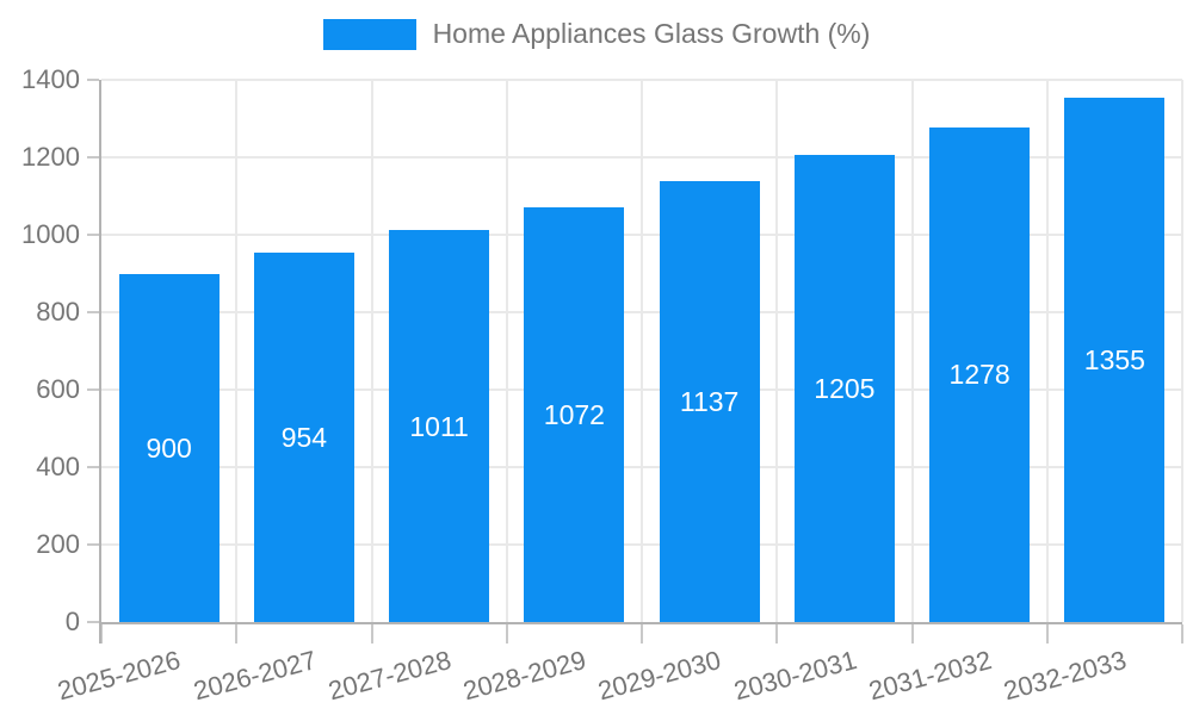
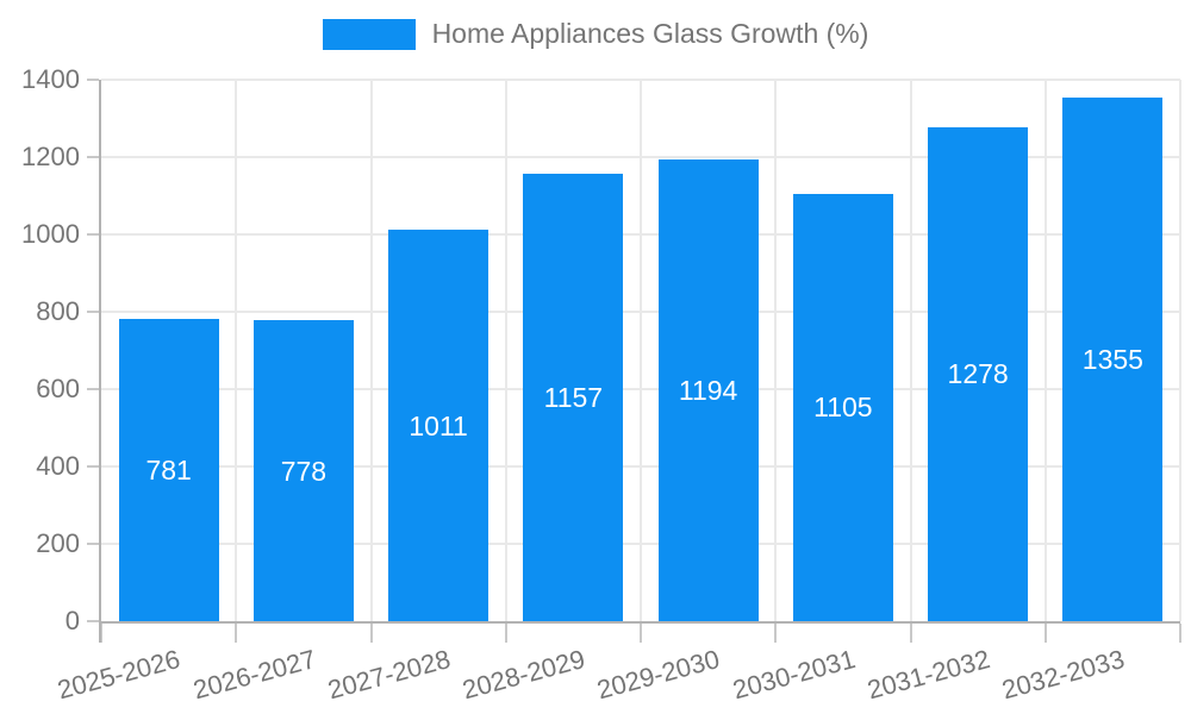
2025-2026: 900 -> 781
2026-2027: 954 -> 778
2028-2029: 1072 -> 1157
2029-2030: 1137 -> 1194
2030-2031: 1205 -> 1105
